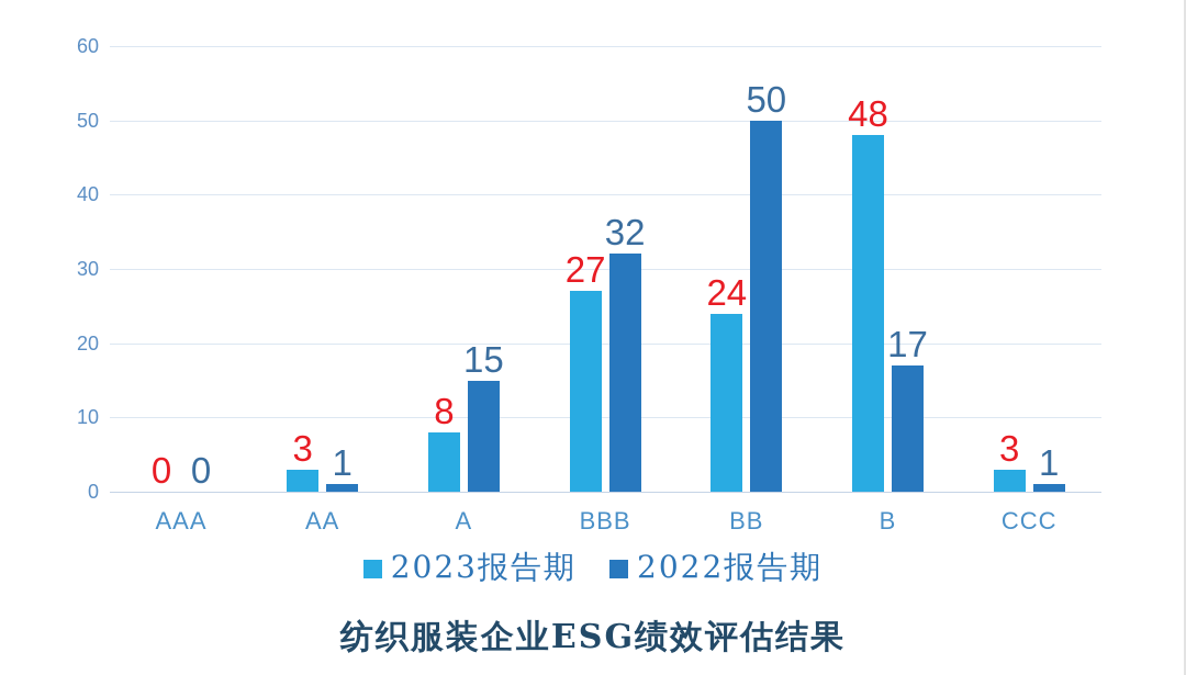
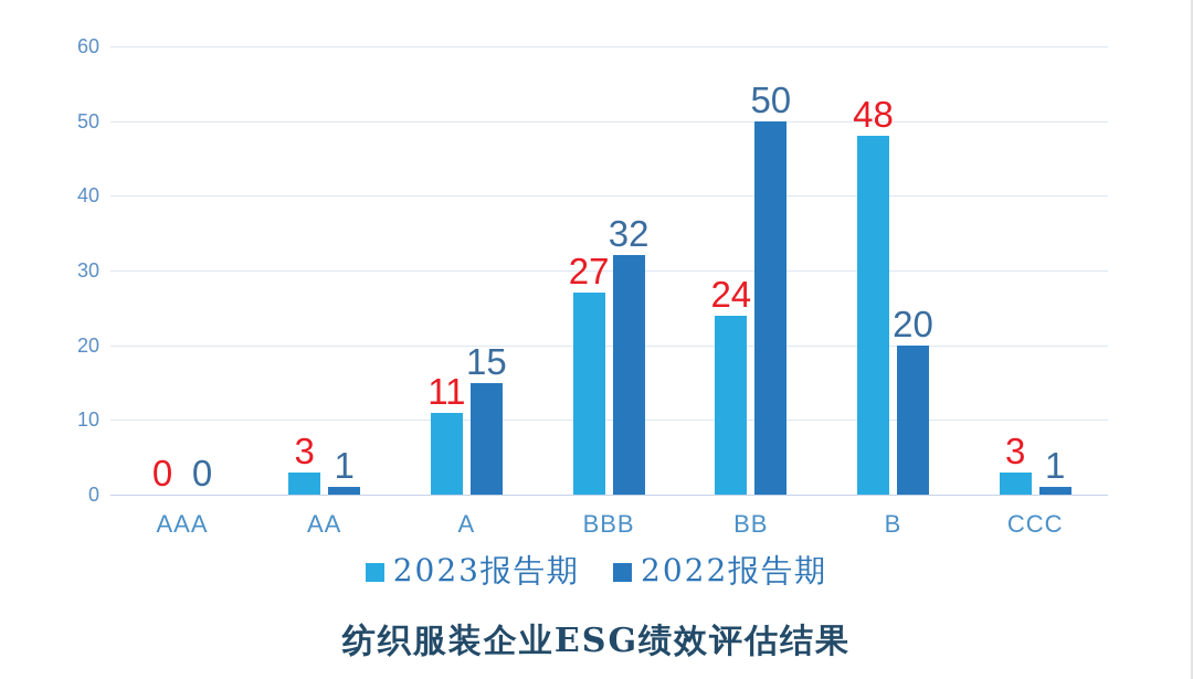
2023报告期/A: 8 -> 11
2022报告期/B: 17 -> 20
